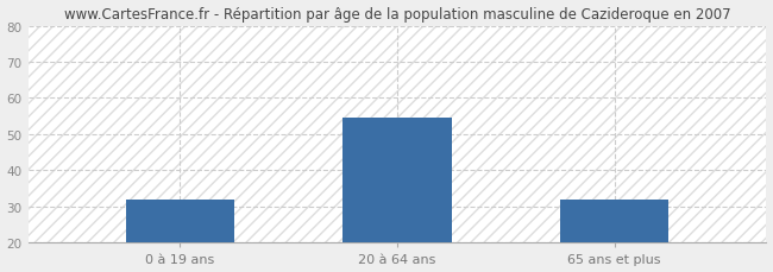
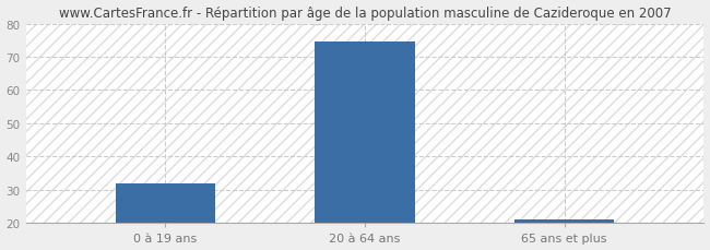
20 à 64 ans: 54.5 -> 74.5
65 ans et plus: 32.0 -> 21.0
